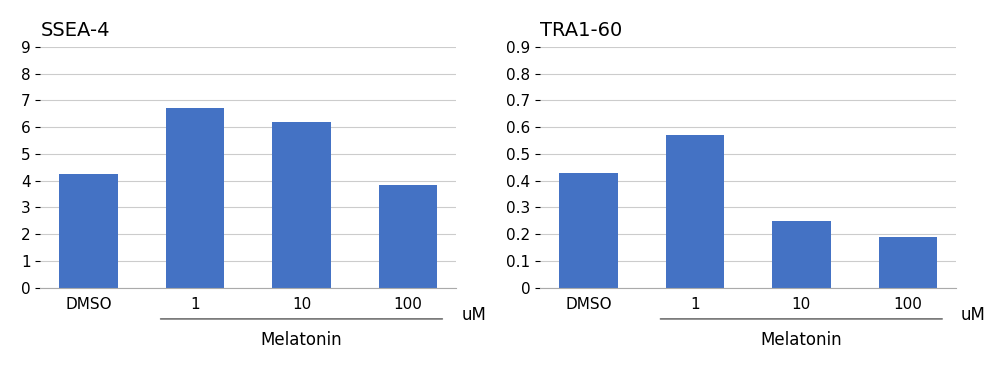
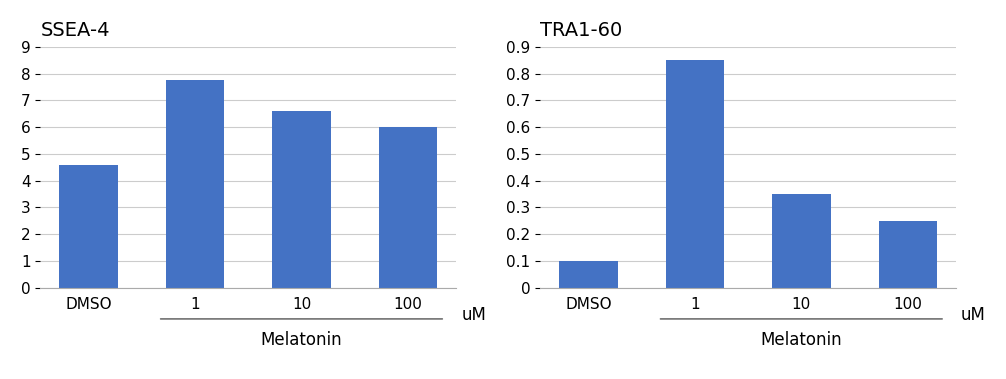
SSEA-4/DMSO: 4.25 -> 4.60
SSEA-4/1: 6.70 -> 7.75
SSEA-4/10: 6.20 -> 6.60
SSEA-4/100: 3.85 -> 6.00
TRA1-60/DMSO: 0.43 -> 0.10
TRA1-60/1: 0.57 -> 0.85
TRA1-60/10: 0.25 -> 0.35
TRA1-60/100: 0.19 -> 0.25
